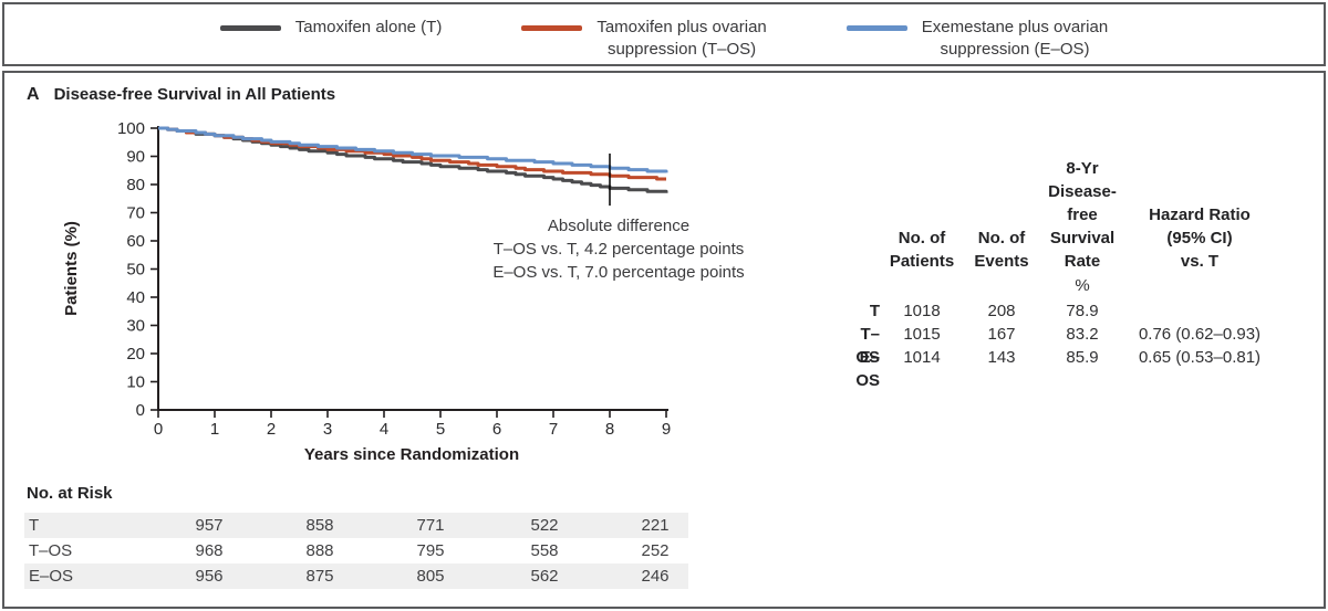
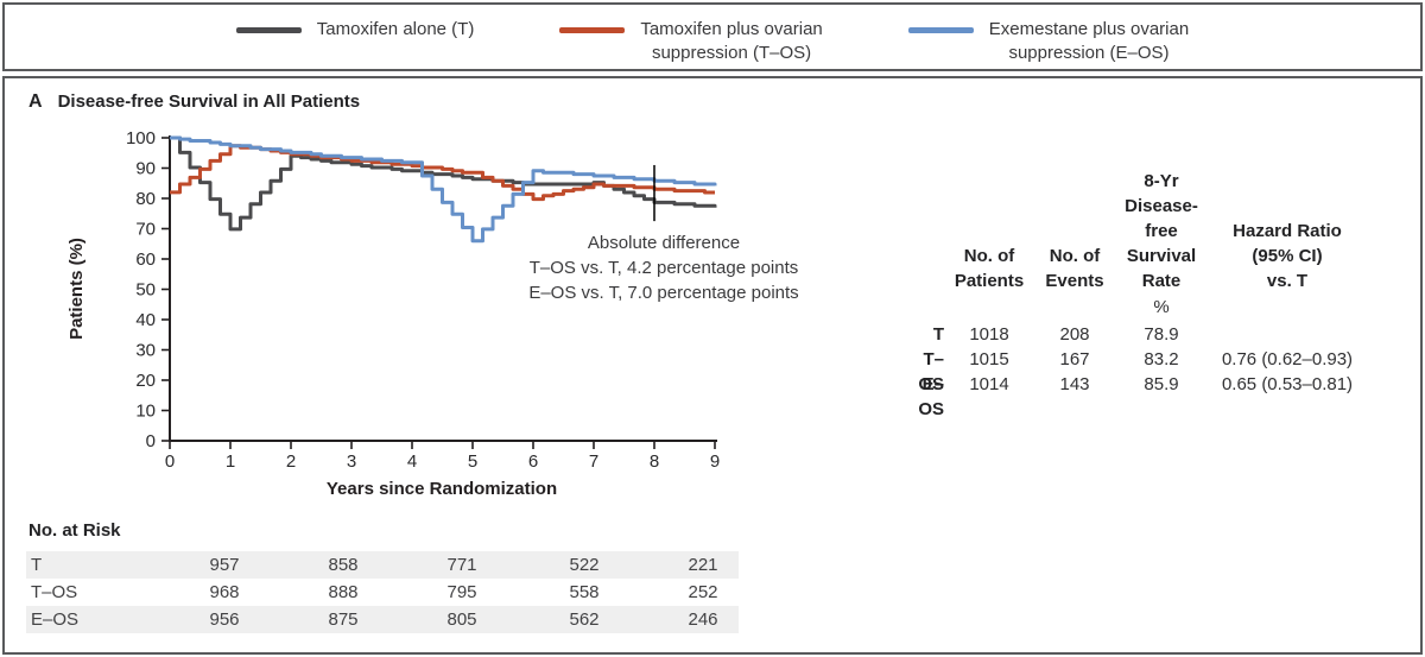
Tamoxifen plus ovarian suppression (T–OS)/0: 100 -> 82
Tamoxifen alone (T)/1: 97 -> 70
Exemestane plus ovarian suppression (E–OS)/5: 90 -> 66
Tamoxifen plus ovarian suppression (T–OS)/6: 86 -> 80
Tamoxifen alone (T)/7: 82 -> 85
